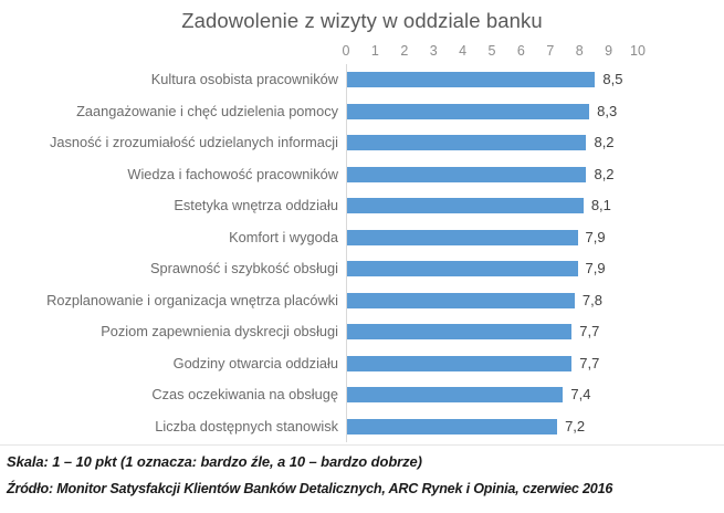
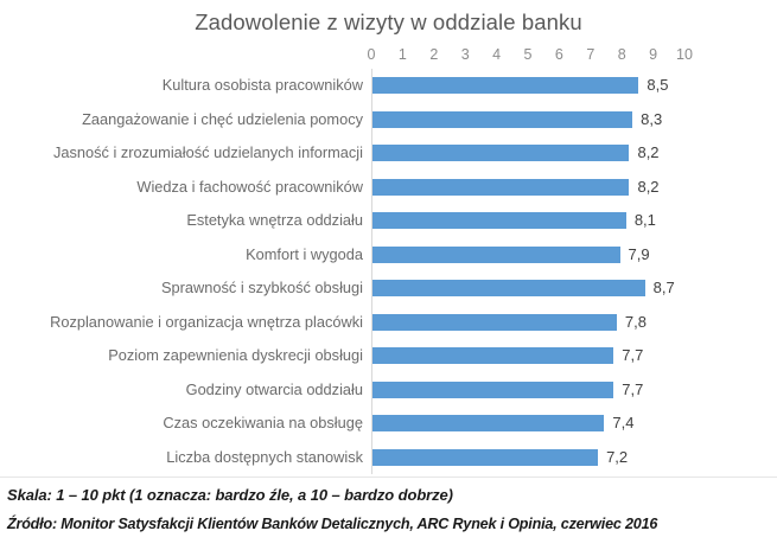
Sprawność i szybkość obsługi: 7,9 -> 8,7
